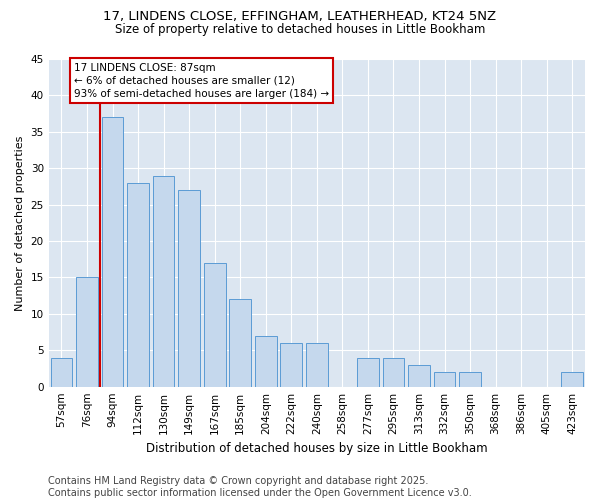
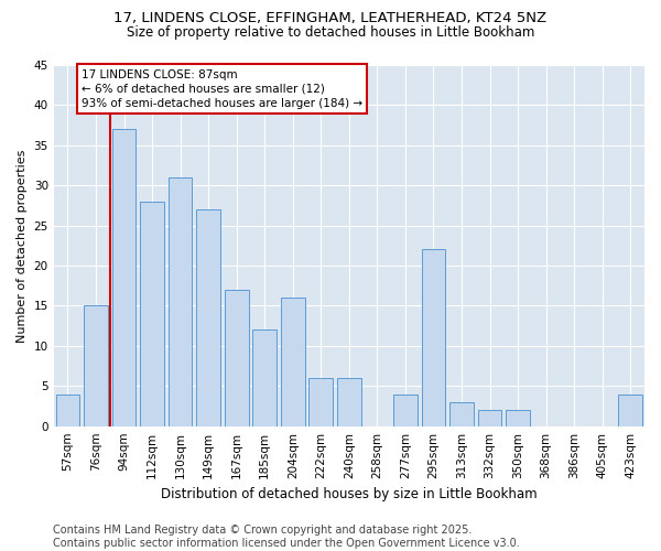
130sqm: 29 -> 31
204sqm: 7 -> 16
295sqm: 4 -> 22
423sqm: 2 -> 4
